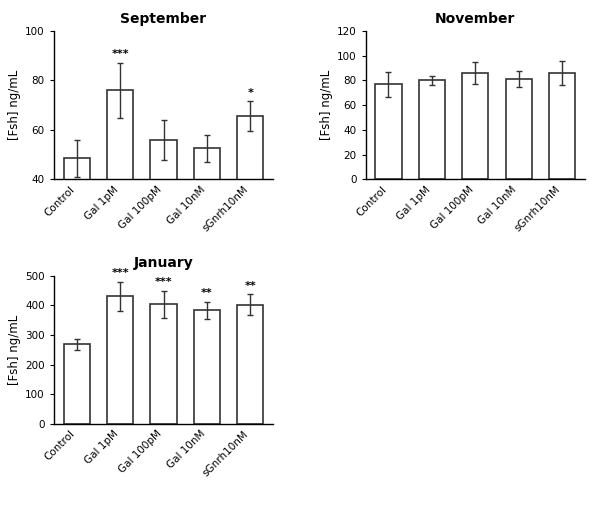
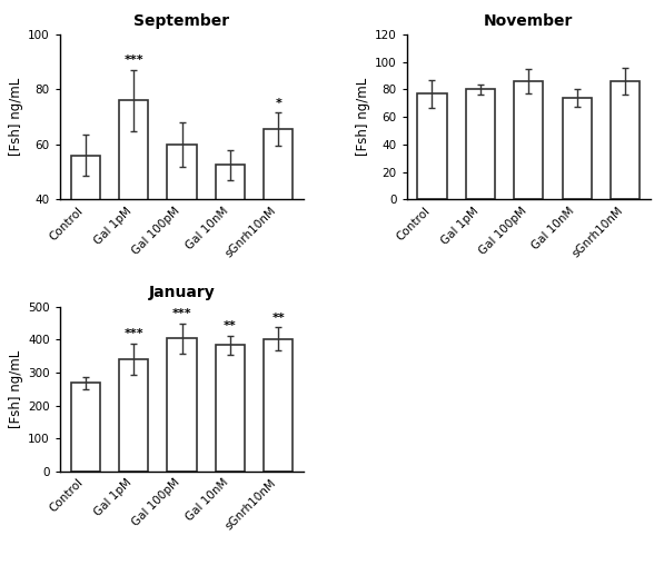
September/Control: 48.5 -> 56.0
September/Gal 100pM: 56.0 -> 60.0
November/Gal 10nM: 81 -> 74
January/Gal 1pM: 430 -> 340
